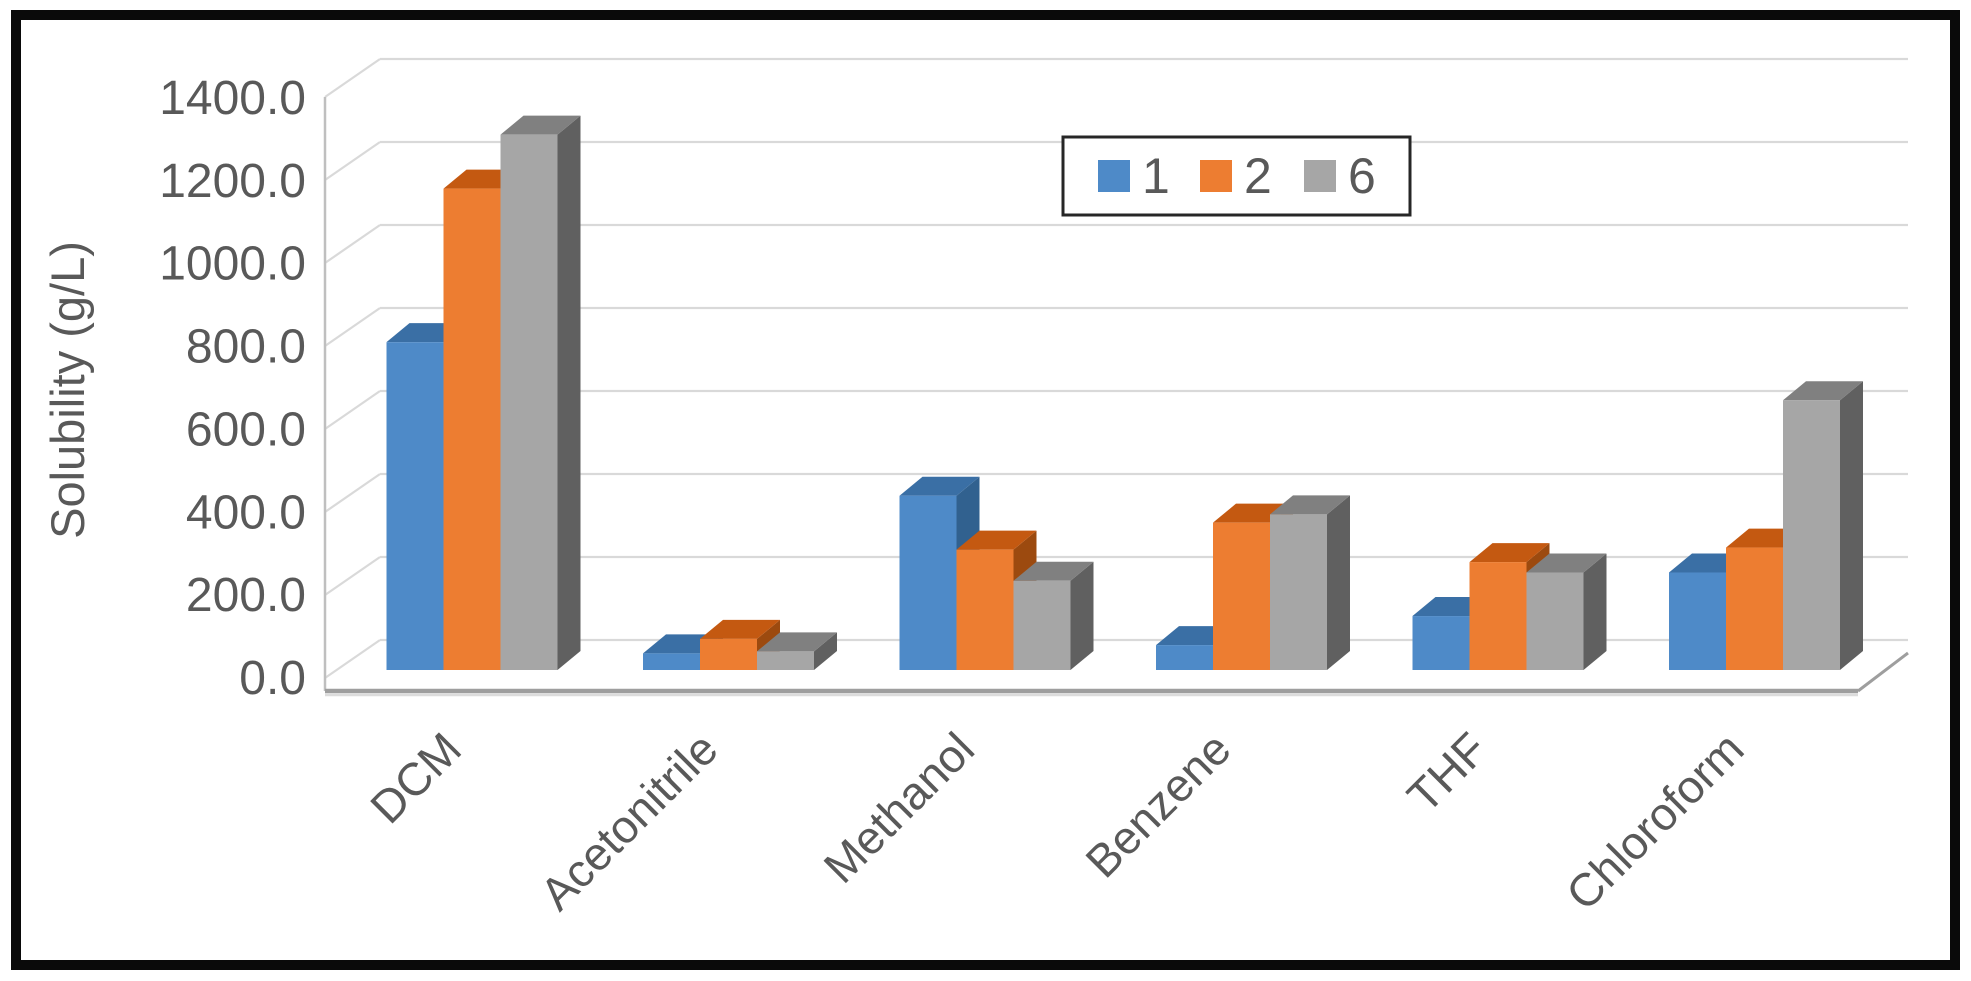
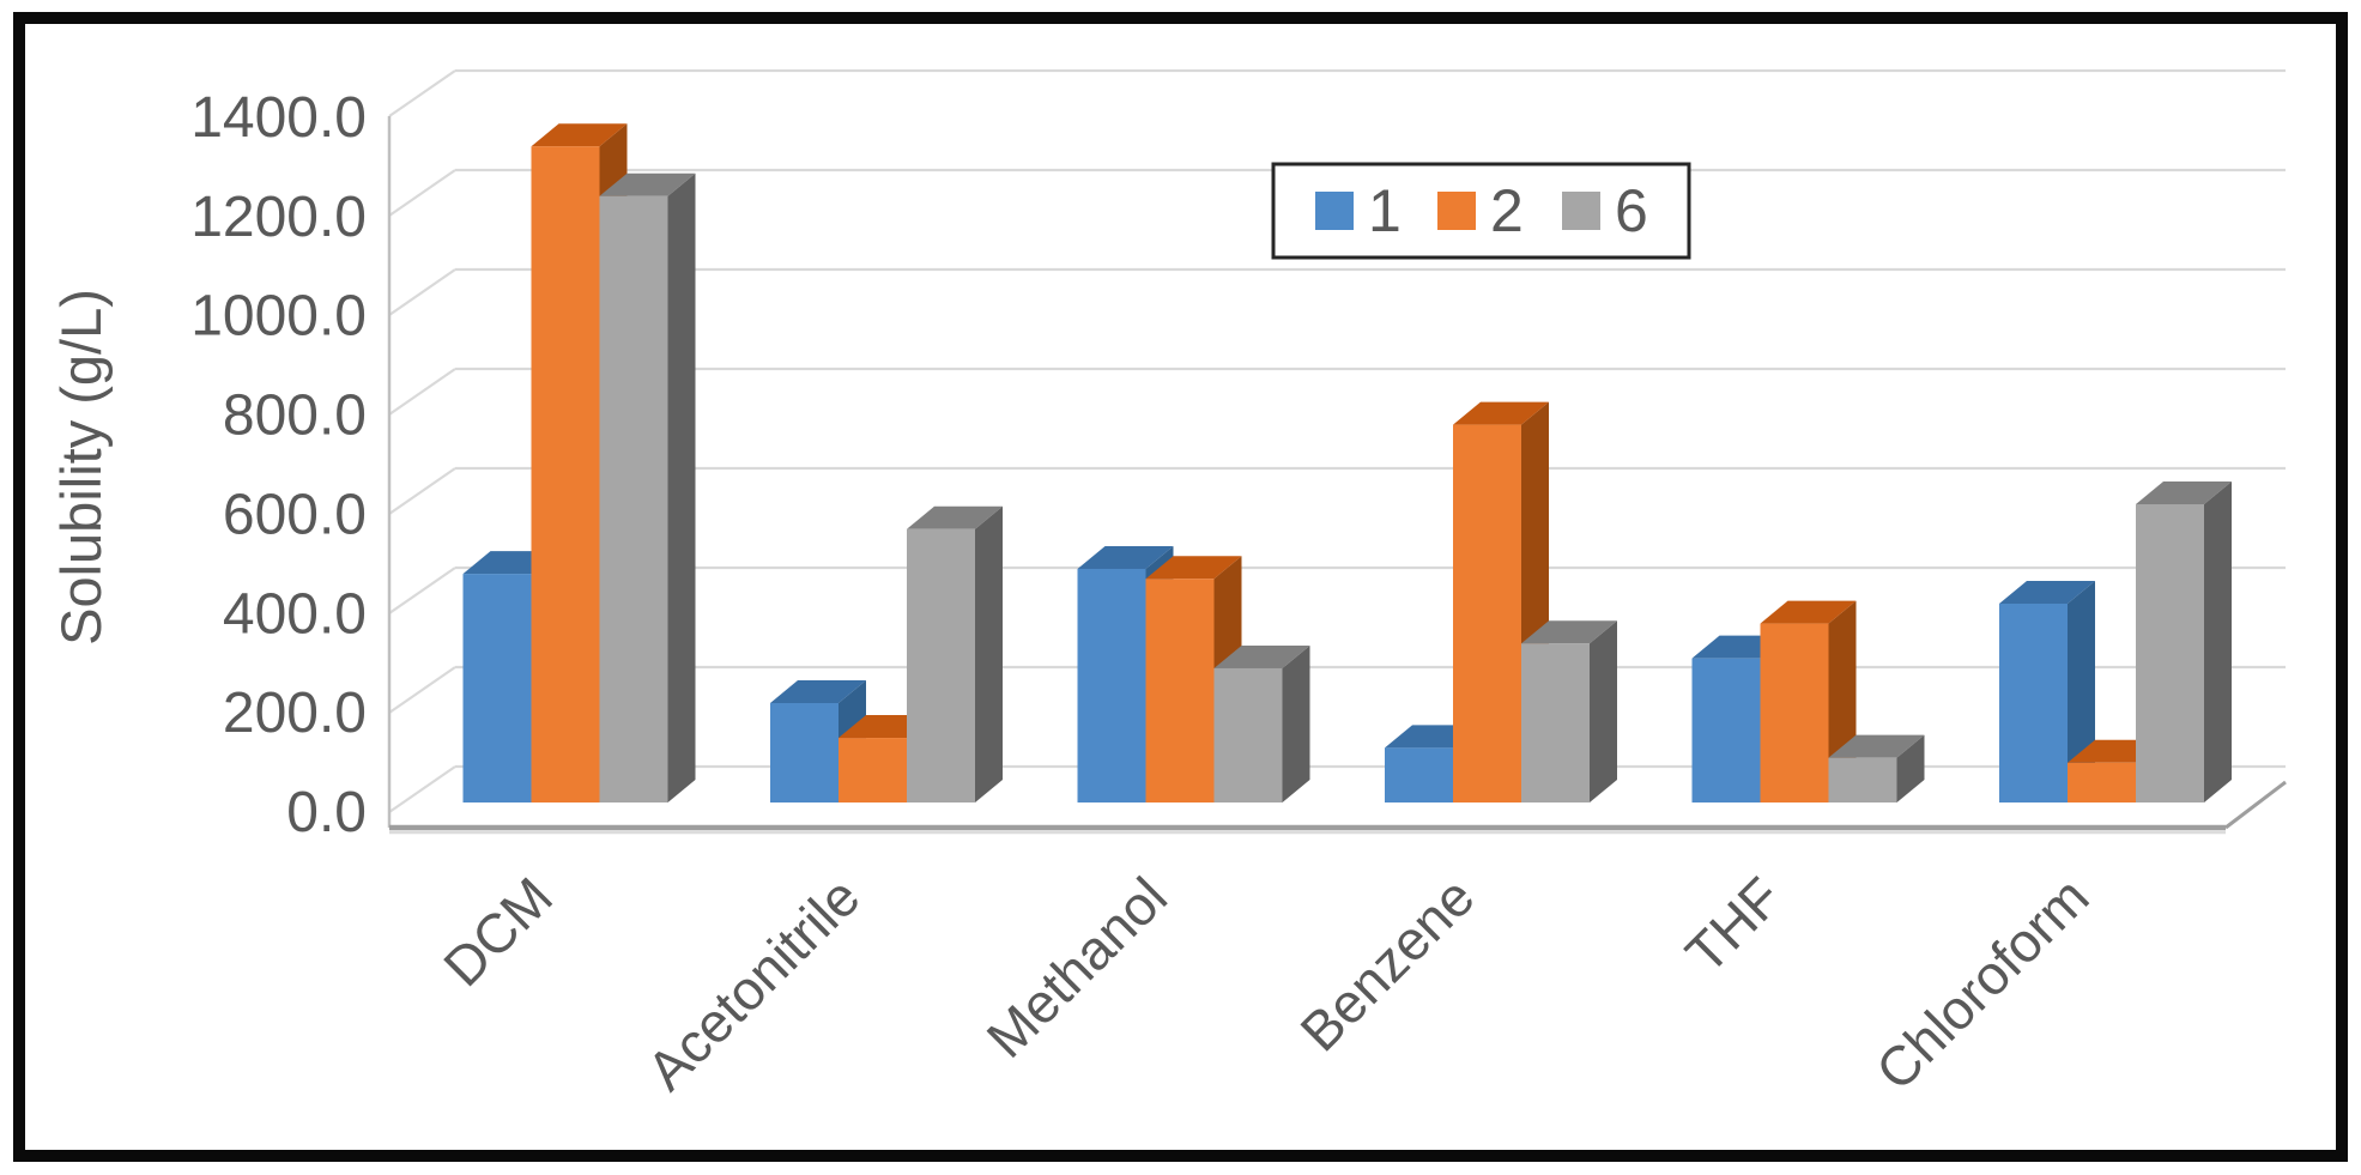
1/DCM: 790 -> 460
2/DCM: 1160 -> 1320
6/DCM: 1290 -> 1220
1/Acetonitrile: 40 -> 200
2/Acetonitrile: 80 -> 130
6/Acetonitrile: 40 -> 550
1/Methanol: 420 -> 470
2/Methanol: 290 -> 450
6/Methanol: 220 -> 270
1/Benzene: 60 -> 110
2/Benzene: 360 -> 760
6/Benzene: 380 -> 320
1/THF: 130 -> 290
2/THF: 260 -> 360
6/THF: 240 -> 90
1/Chloroform: 240 -> 400
2/Chloroform: 300 -> 80
6/Chloroform: 650 -> 600
